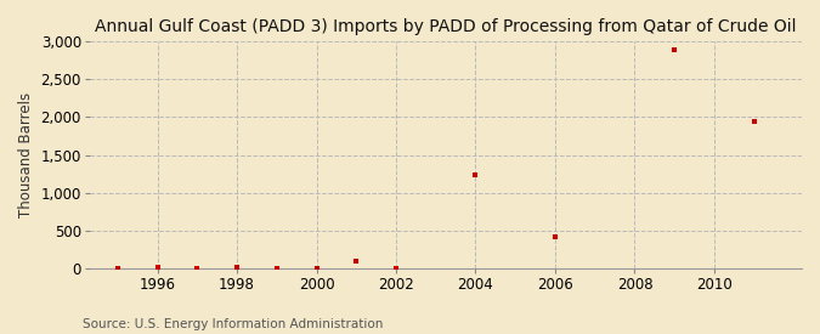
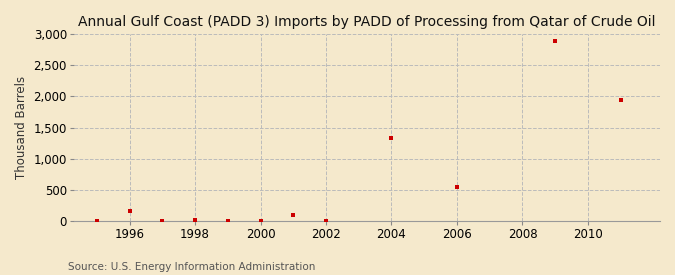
1996: 10 -> 160
2004: 1,230 -> 1,340
2006: 420 -> 540
